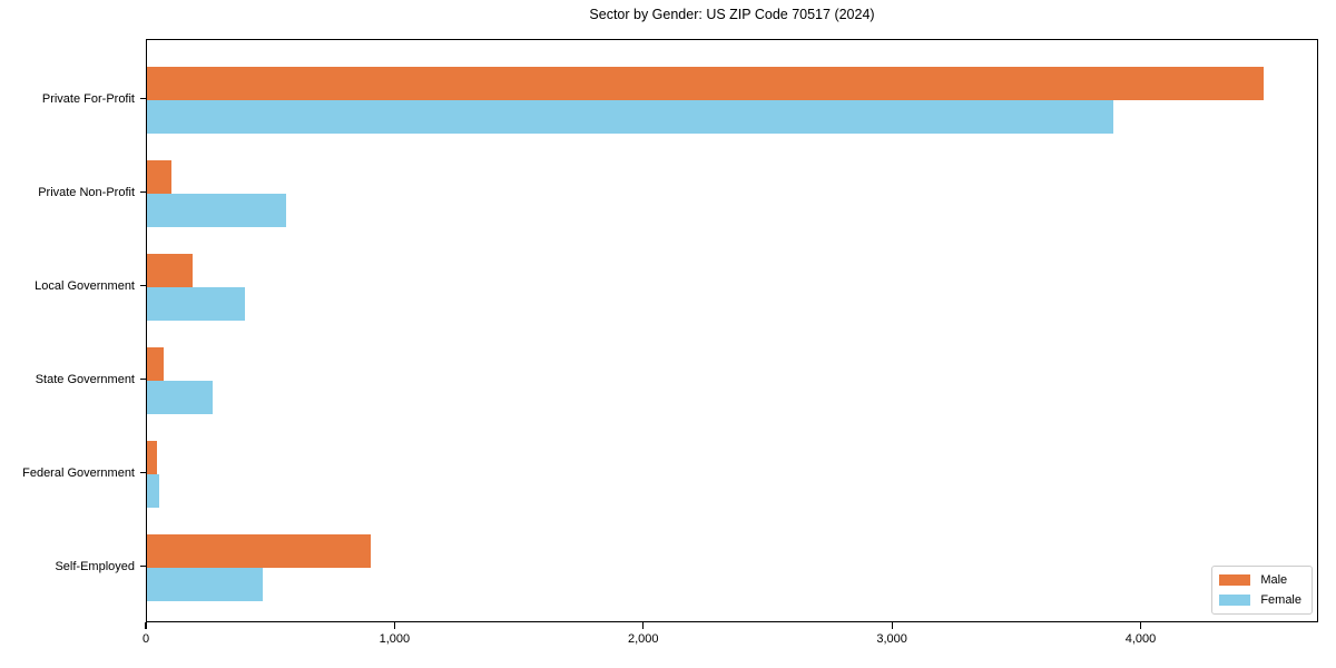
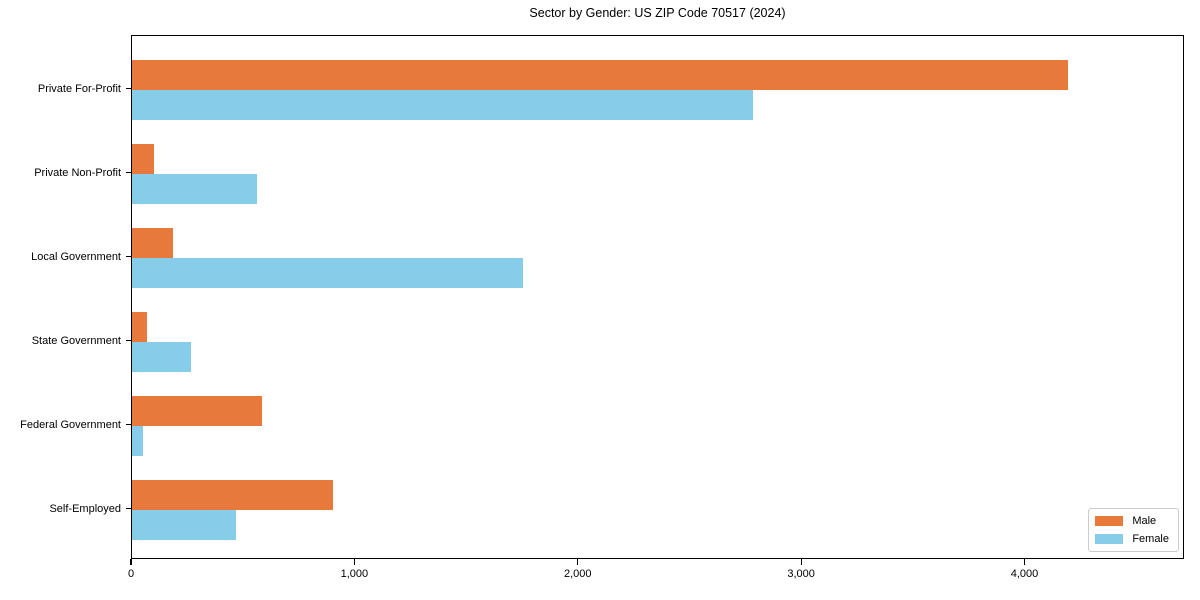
Male/Private For-Profit: 4490 -> 4190
Female/Private For-Profit: 3880 -> 2780
Female/Local Government: 400 -> 1750
Male/Federal Government: 40 -> 580
